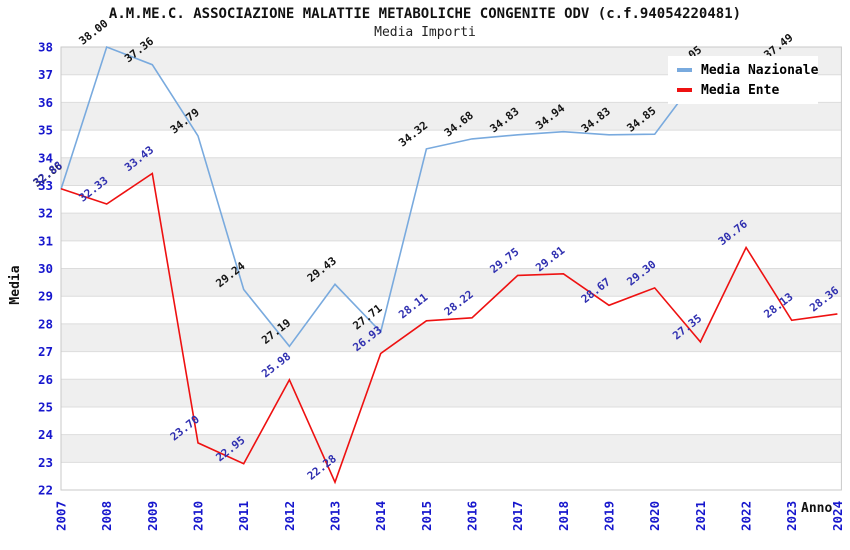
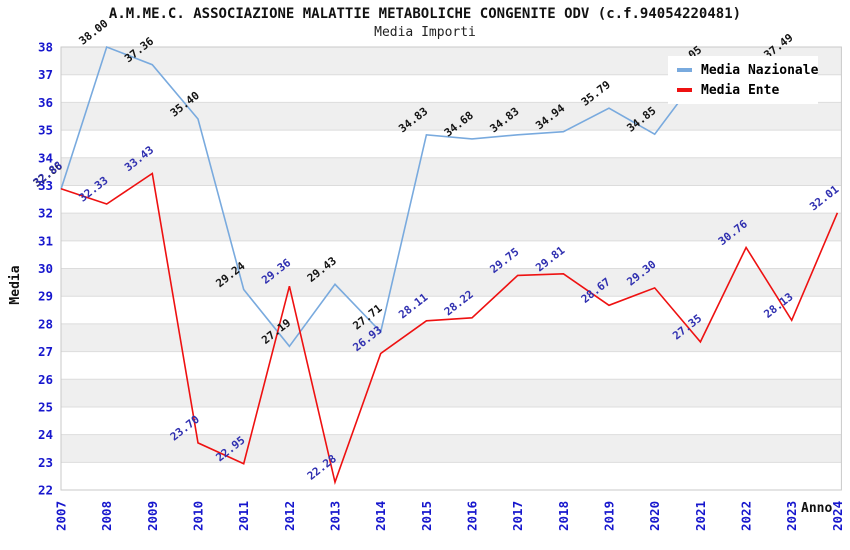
Media Nazionale/2010: 34.79 -> 35.40
Media Ente/2012: 25.98 -> 29.36
Media Nazionale/2015: 34.32 -> 34.83
Media Nazionale/2019: 34.83 -> 35.79
Media Ente/2024: 28.36 -> 32.01
